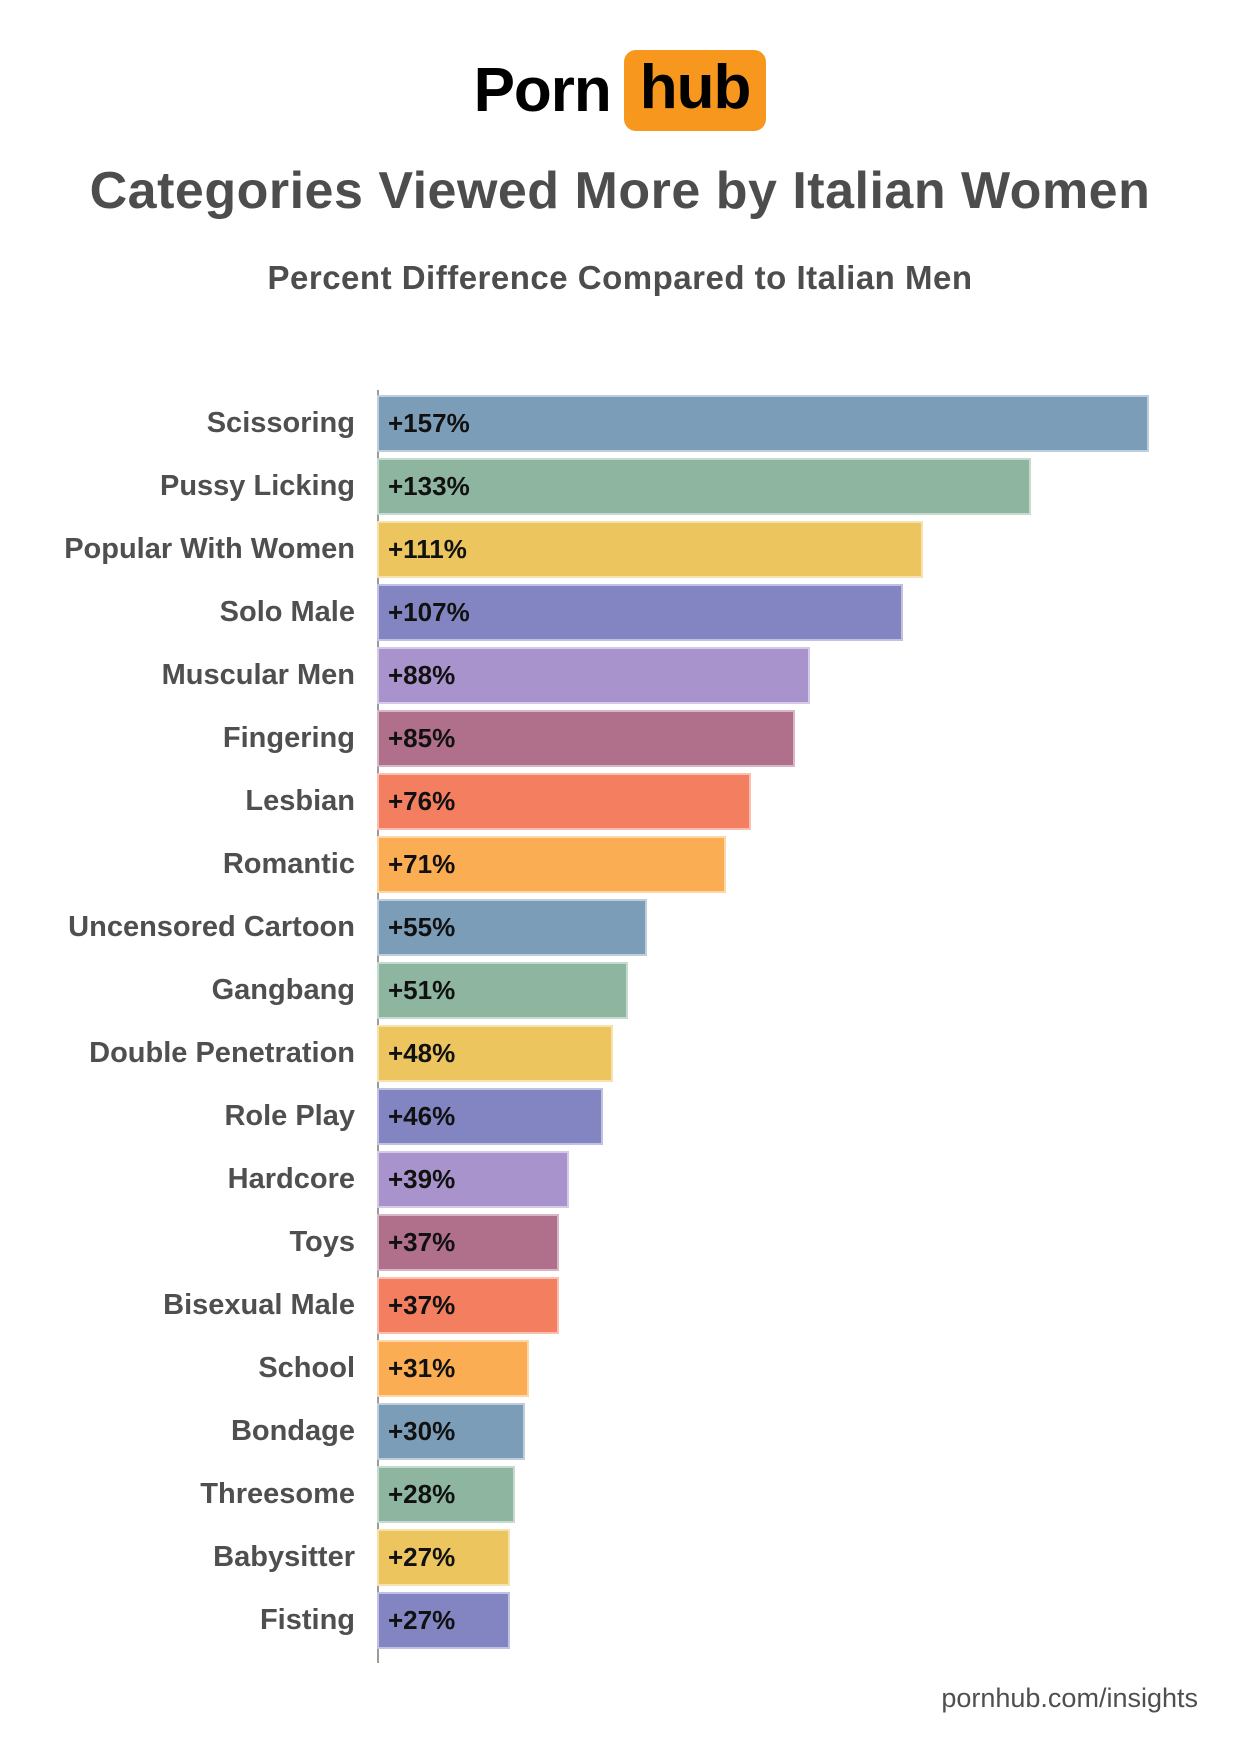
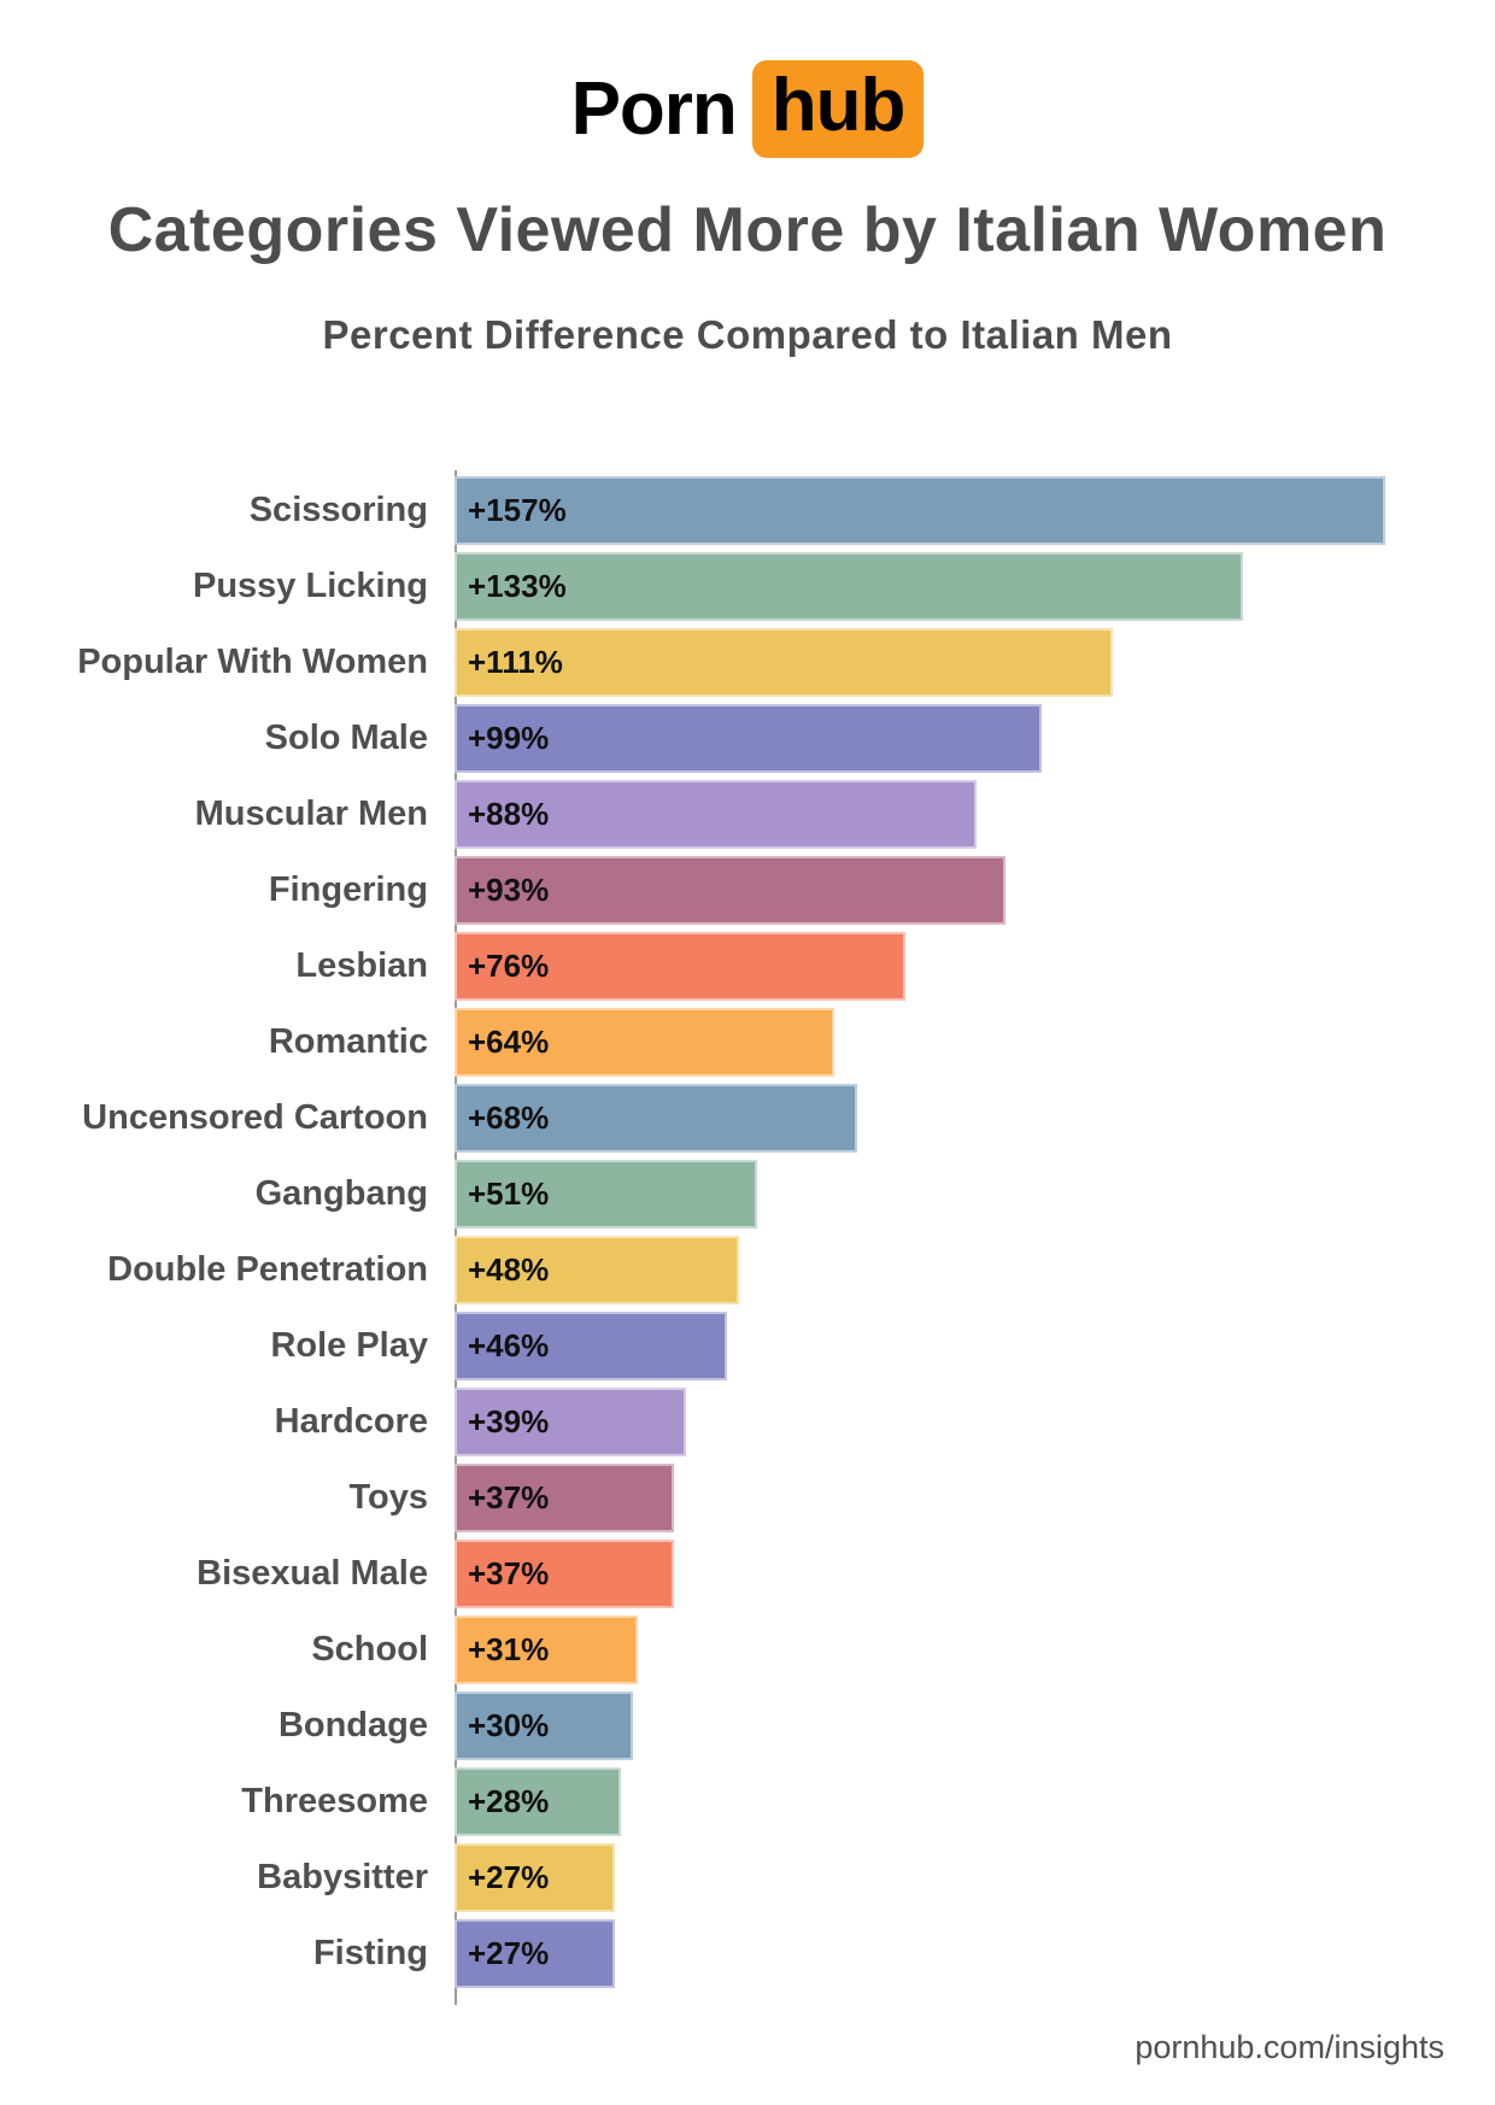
Solo Male: +107% -> +99%
Fingering: +85% -> +93%
Romantic: +71% -> +64%
Uncensored Cartoon: +55% -> +68%
